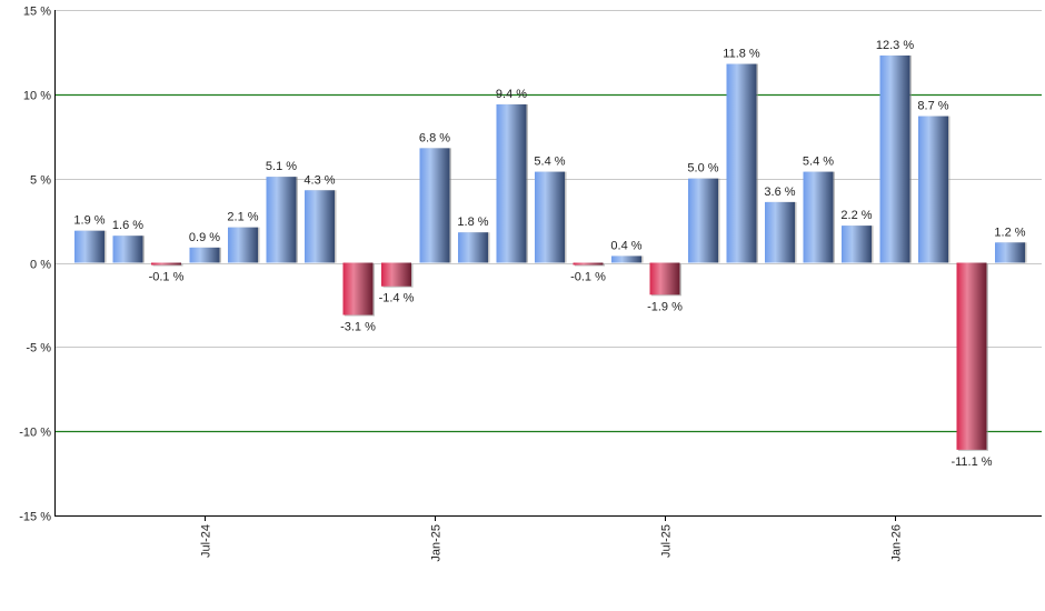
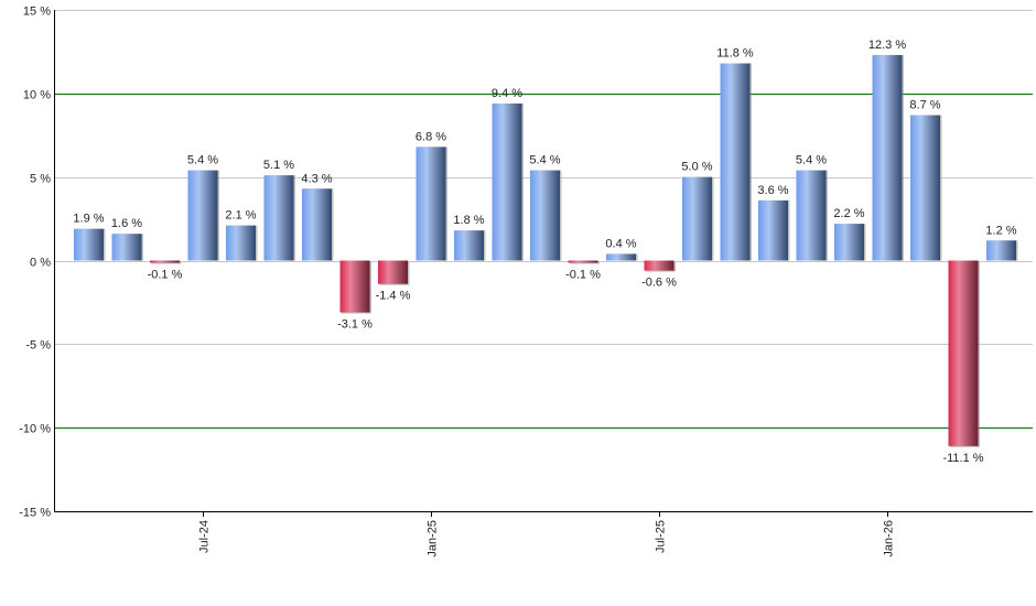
Jul-24: 0.9 -> 5.4
Jul-25: -1.9 -> -0.6
